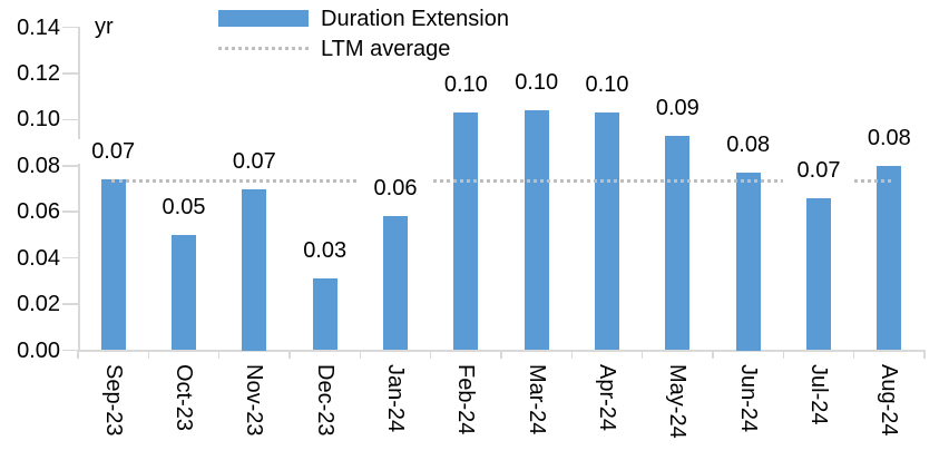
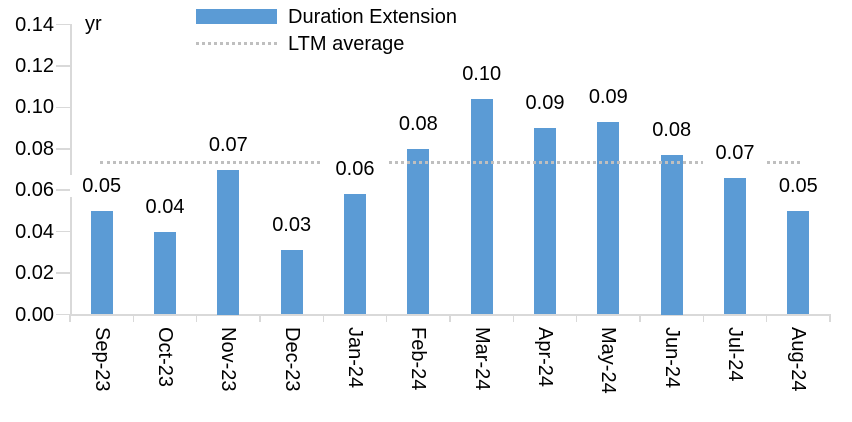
Sep-23: 0.07 -> 0.05
Oct-23: 0.05 -> 0.04
Feb-24: 0.10 -> 0.08
Apr-24: 0.10 -> 0.09
Aug-24: 0.08 -> 0.05
